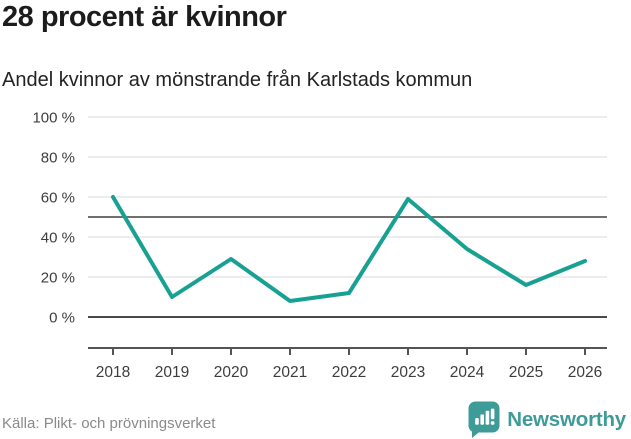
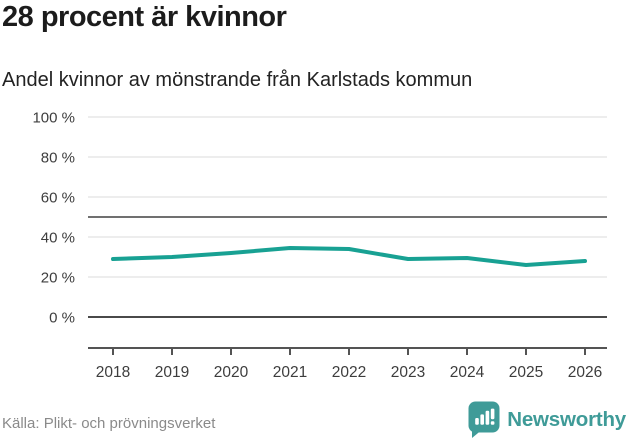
2018: 60% -> 29%
2019: 10% -> 30%
2020: 29% -> 32%
2021: 8% -> 34%
2022: 12% -> 34%
2023: 59% -> 29%
2024: 34% -> 30%
2025: 16% -> 26%
